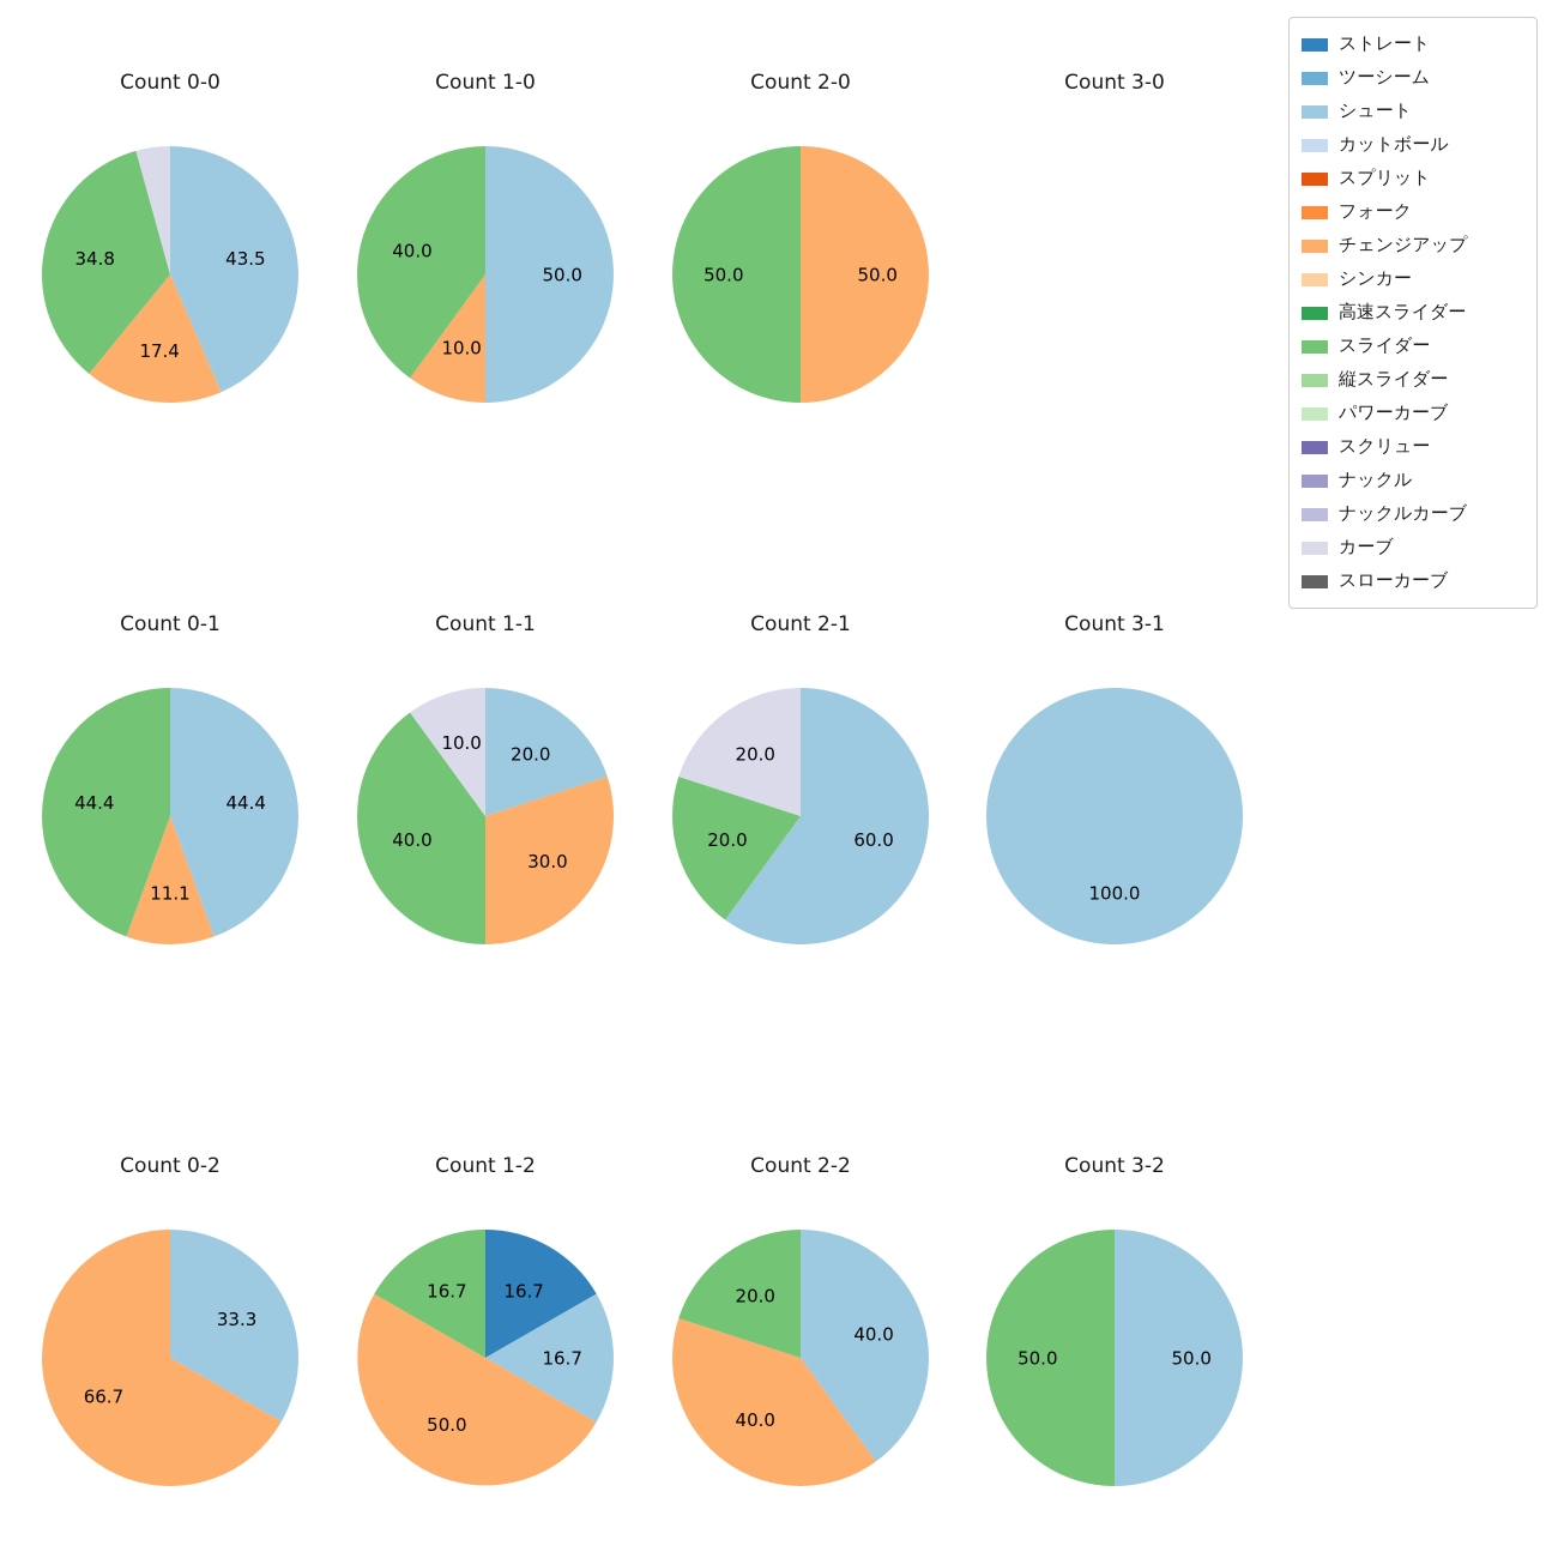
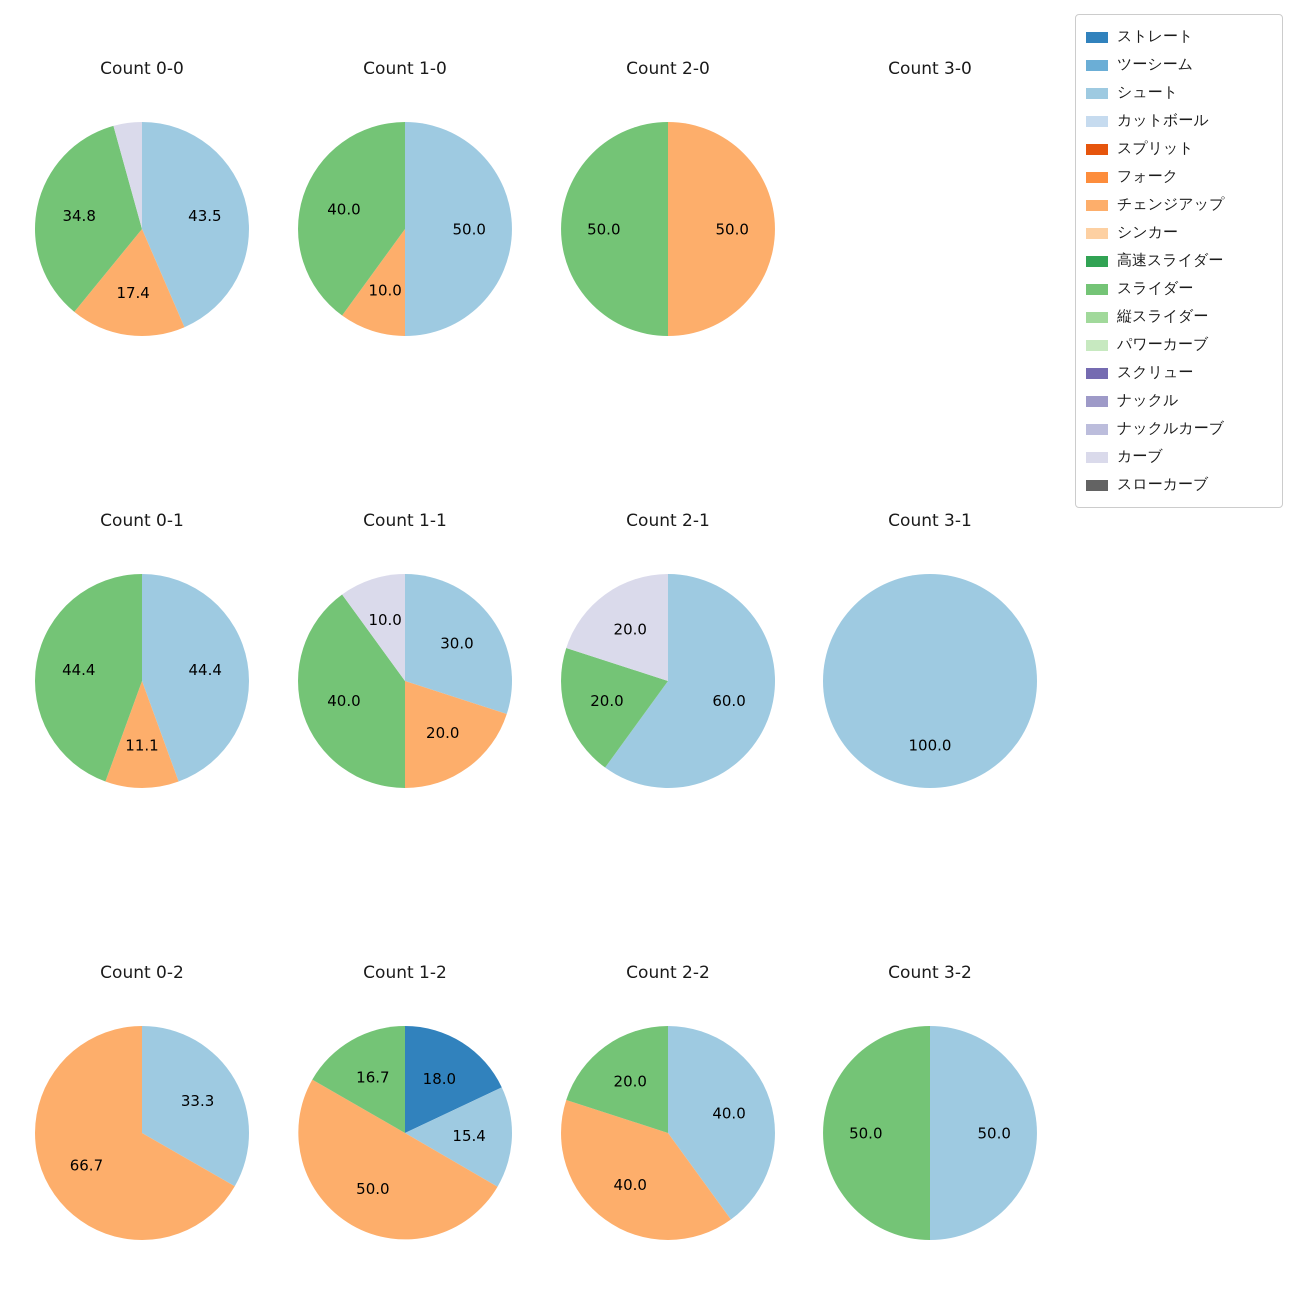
Count 1-1/シュート: 20.0 -> 30.0
Count 1-1/チェンジアップ: 30.0 -> 20.0
Count 1-2/ストレート: 16.7 -> 18.0
Count 1-2/シュート: 16.7 -> 15.4
